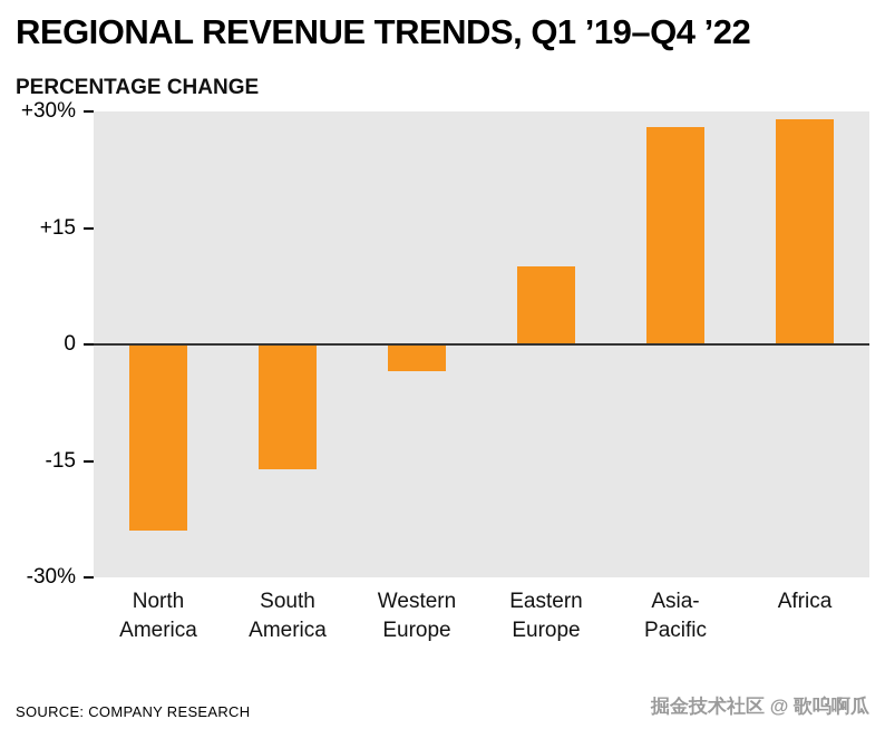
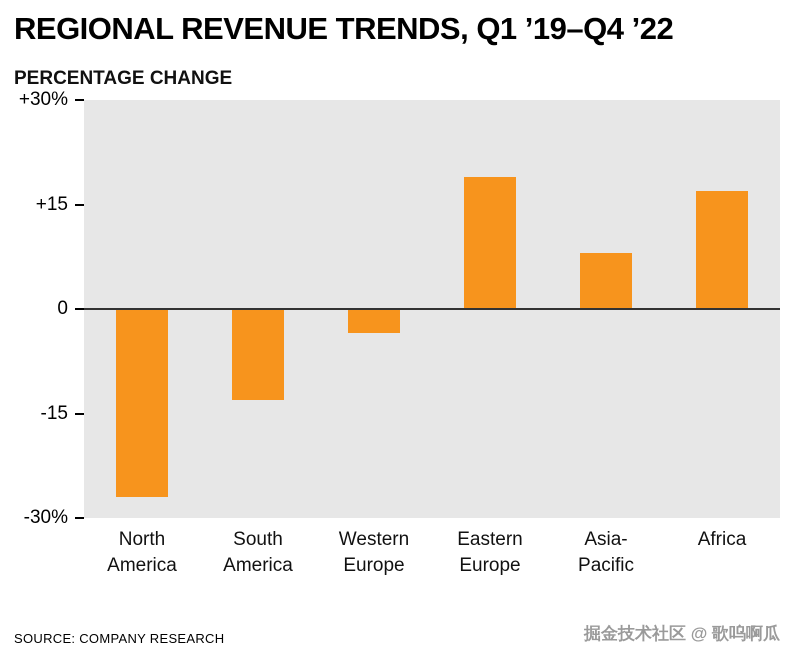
North America: -24% -> -27%
South America: -16% -> -13%
Eastern Europe: 10% -> 19%
Asia- Pacific: 28% -> 8%
Africa: 29% -> 17%
